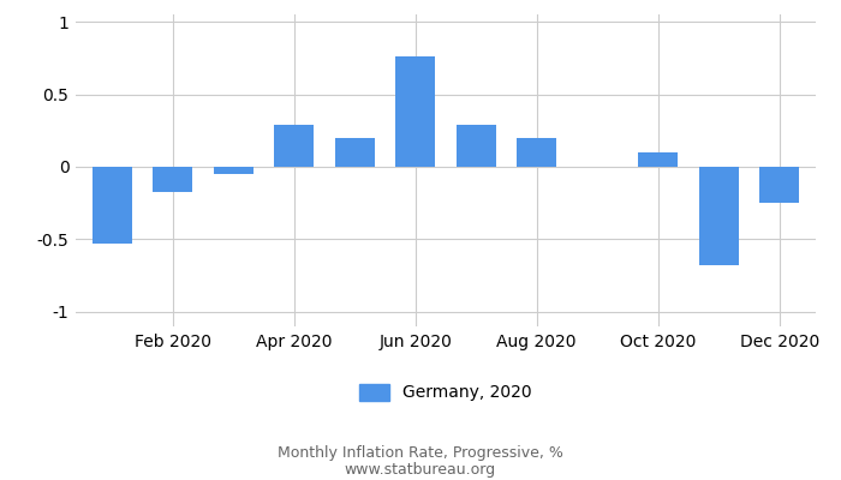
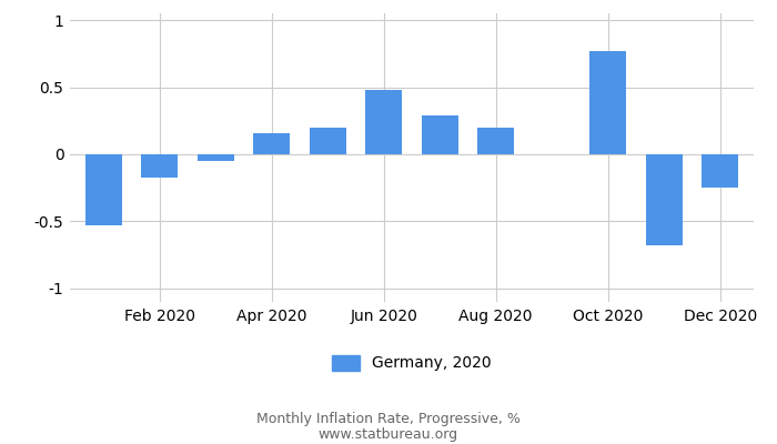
Apr 2020: 0.29 -> 0.16
Jun 2020: 0.76 -> 0.48
Oct 2020: 0.10 -> 0.77
